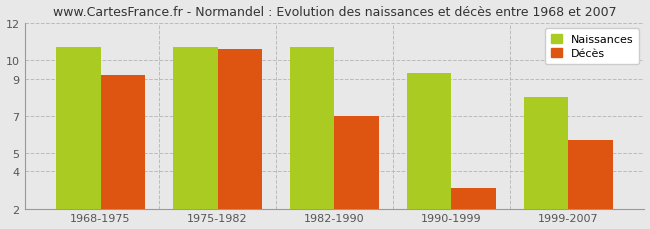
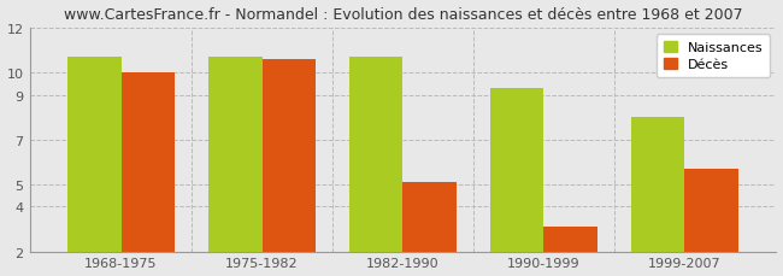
Décès/1968-1975: 9.2 -> 10.0
Décès/1982-1990: 7.0 -> 5.1
